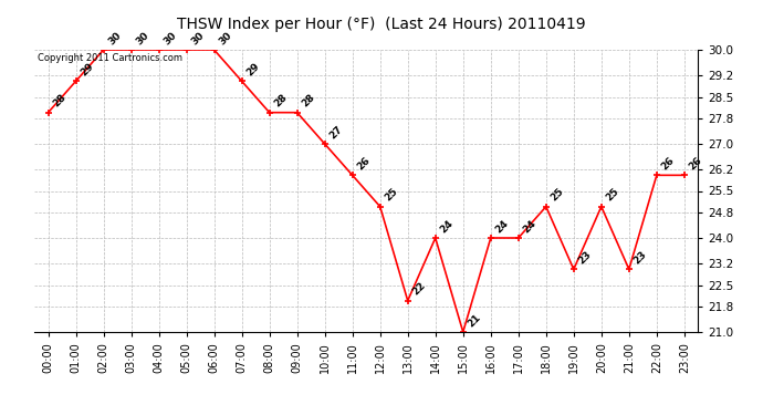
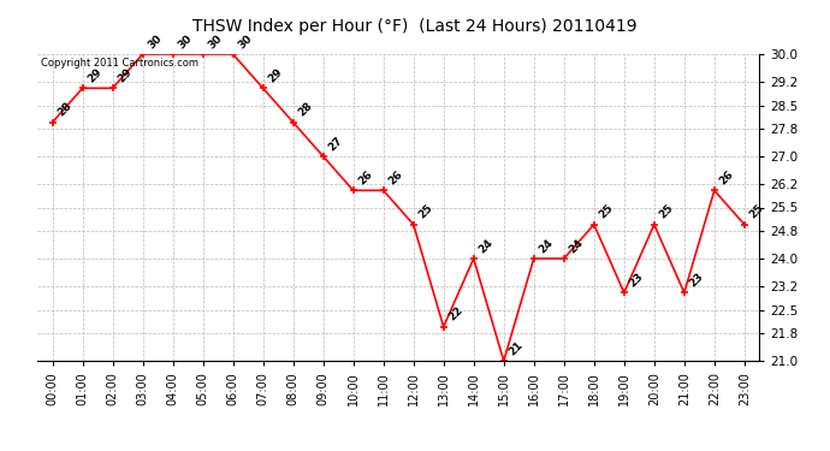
02:00: 30 -> 29
09:00: 28 -> 27
10:00: 27 -> 26
23:00: 26 -> 25
